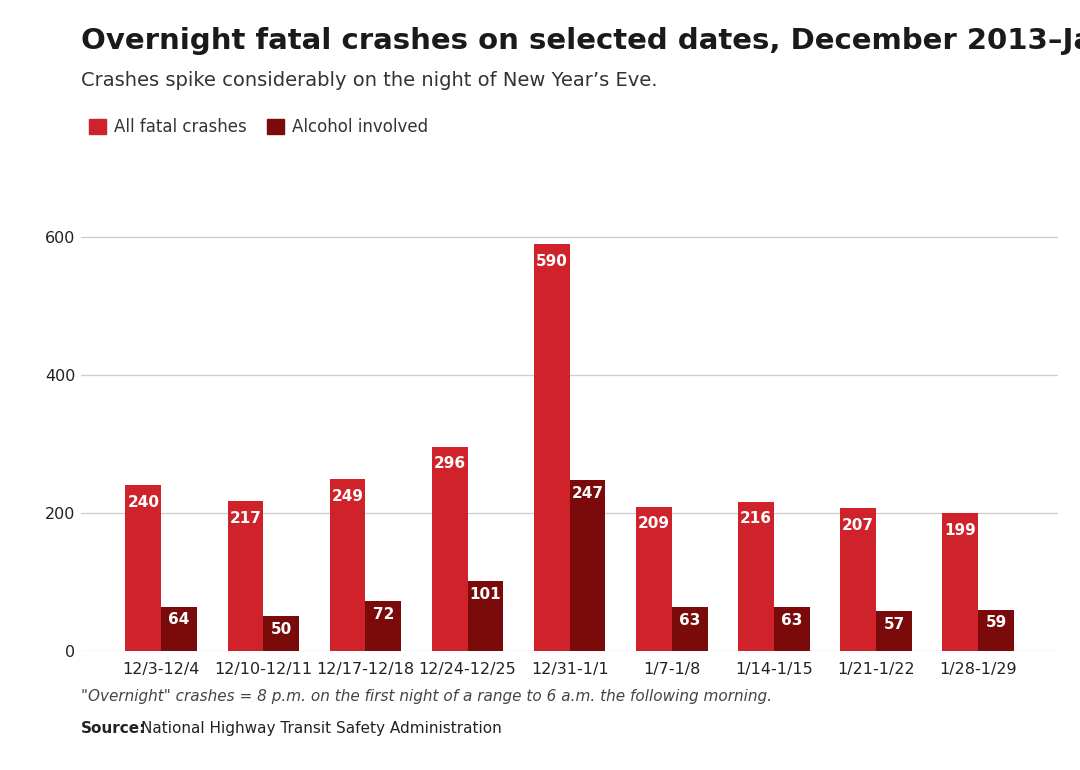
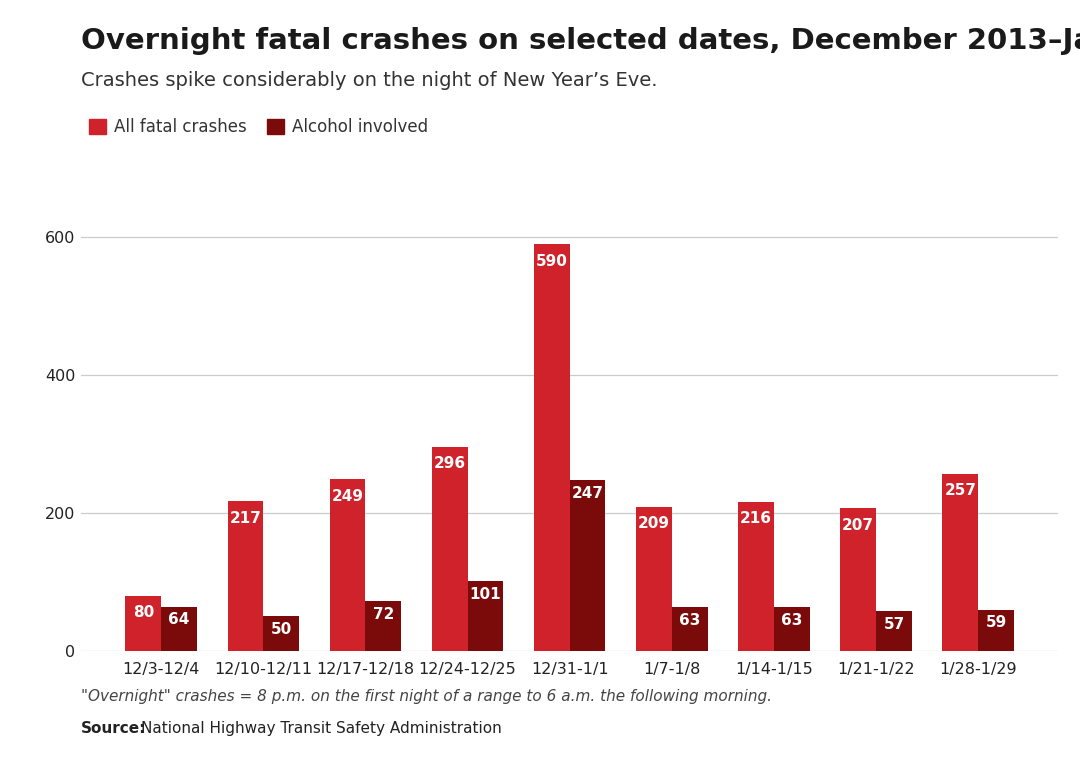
All fatal crashes/12/3-12/4: 240 -> 80
All fatal crashes/1/28-1/29: 199 -> 257
